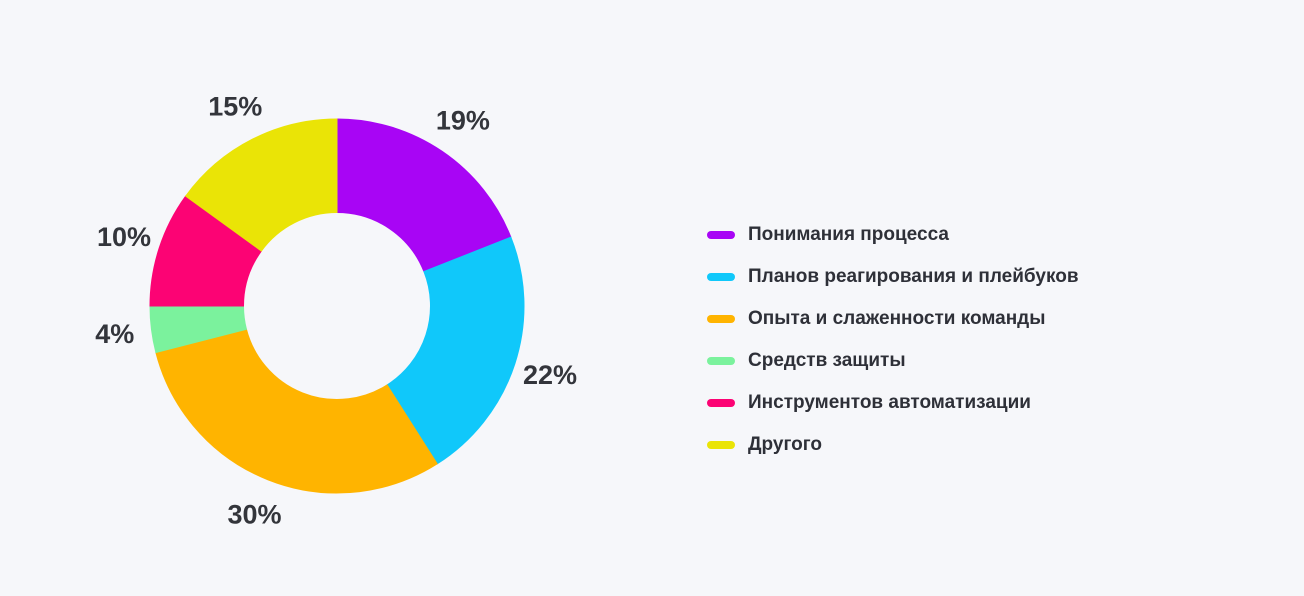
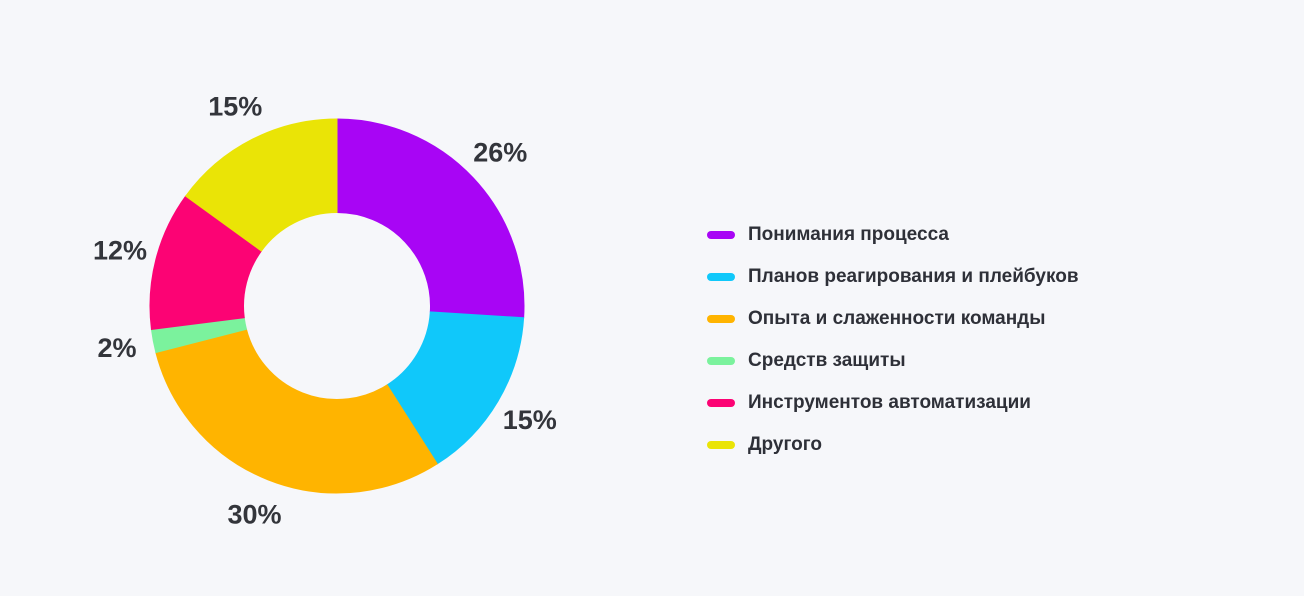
Понимания процесса: 19% -> 26%
Планов реагирования и плейбуков: 22% -> 15%
Средств защиты: 4% -> 2%
Инструментов автоматизации: 10% -> 12%
